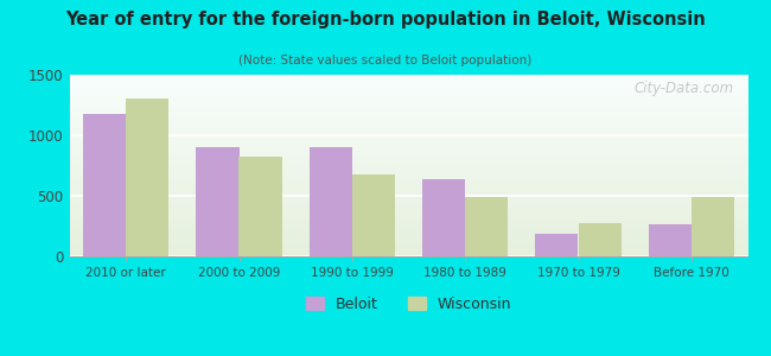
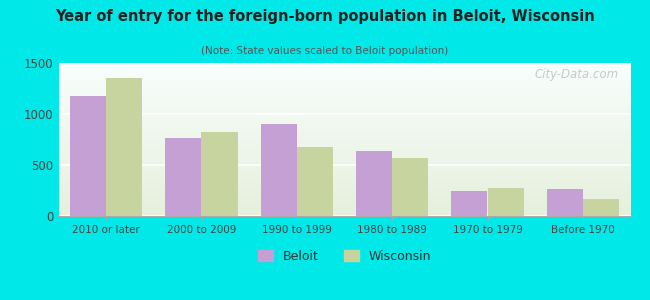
Wisconsin/2010 or later: 1300 -> 1350
Beloit/2000 to 2009: 900 -> 760
Wisconsin/1980 to 1989: 490 -> 570
Beloit/1970 to 1979: 190 -> 250
Wisconsin/Before 1970: 490 -> 170
